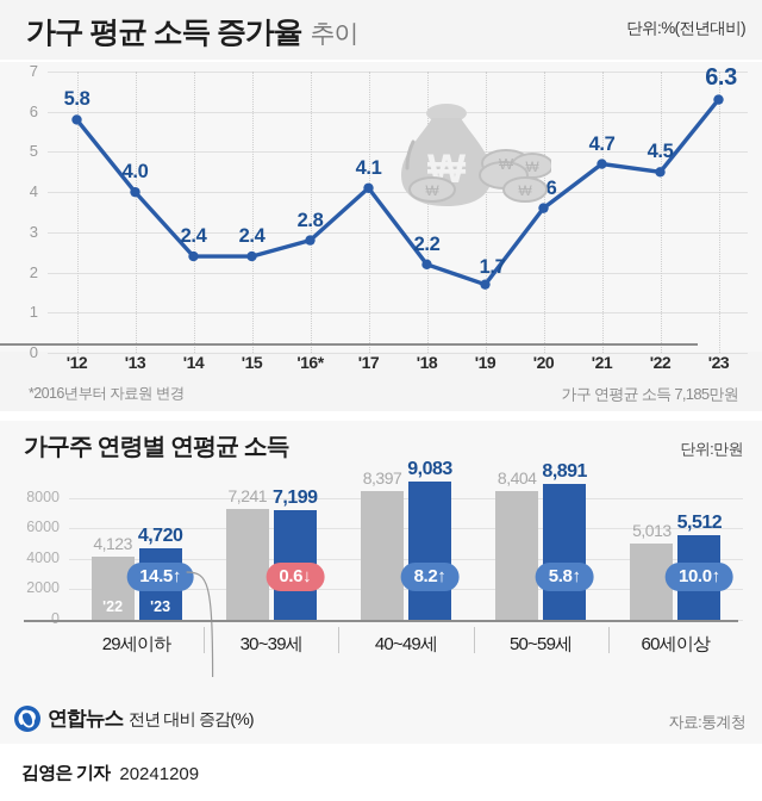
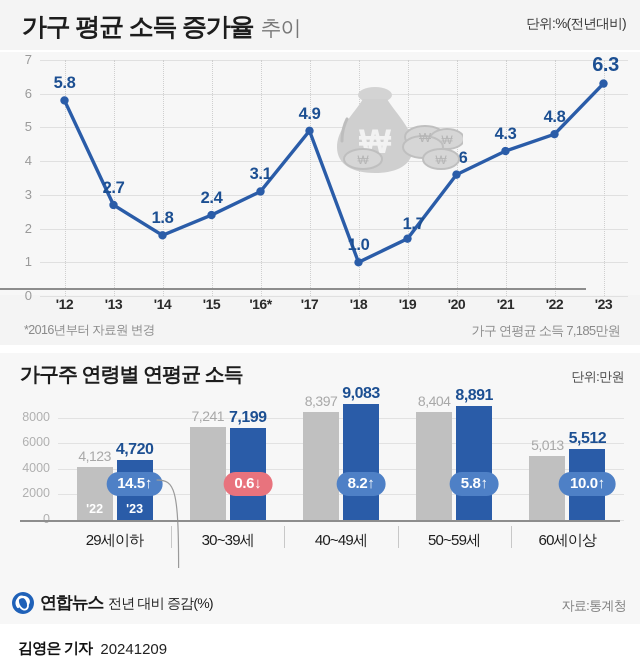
가구 평균 소득 증가율 추이/'13: 4.0 -> 2.7
가구 평균 소득 증가율 추이/'14: 2.4 -> 1.8
가구 평균 소득 증가율 추이/'16*: 2.8 -> 3.1
가구 평균 소득 증가율 추이/'17: 4.1 -> 4.9
가구 평균 소득 증가율 추이/'18: 2.2 -> 1.0
가구 평균 소득 증가율 추이/'21: 4.7 -> 4.3
가구 평균 소득 증가율 추이/'22: 4.5 -> 4.8
